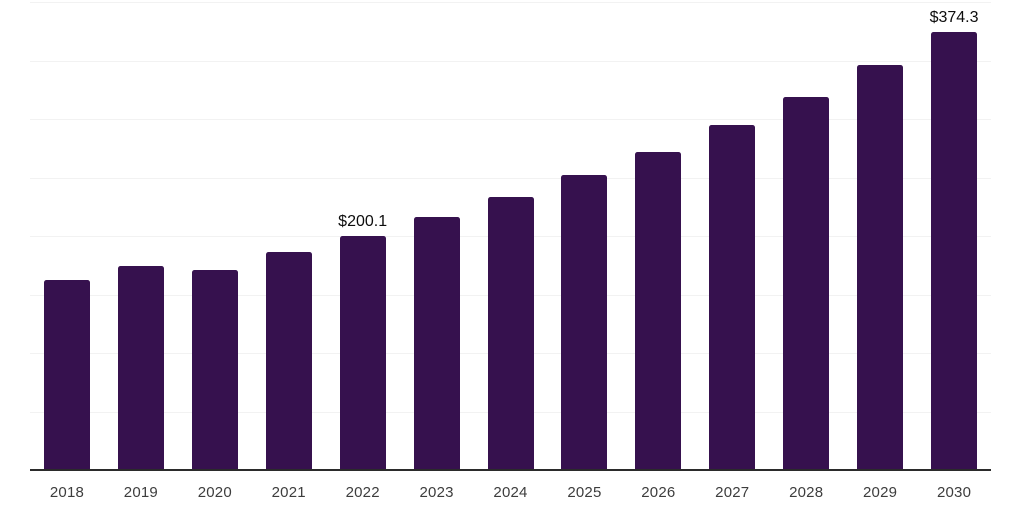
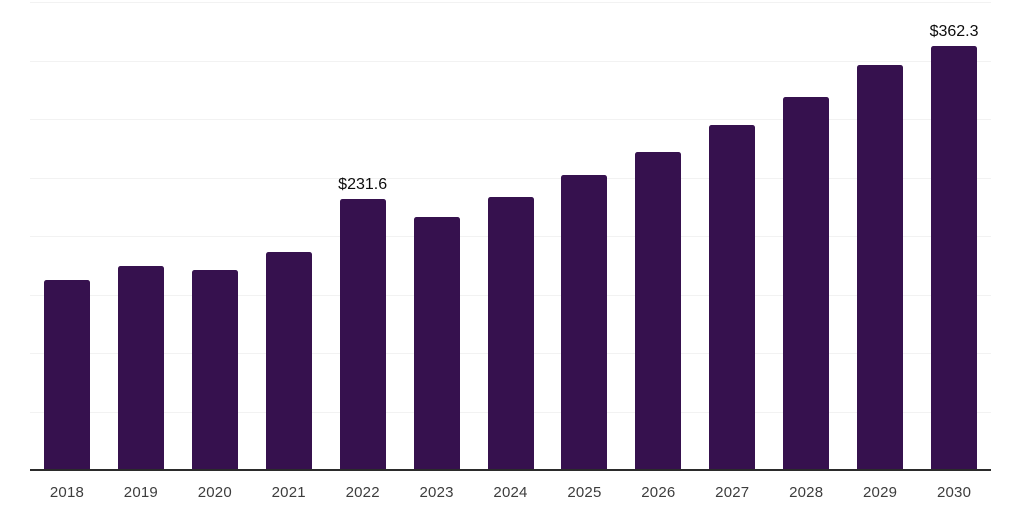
2022: $200.1 -> $231.6
2030: $374.3 -> $362.3
